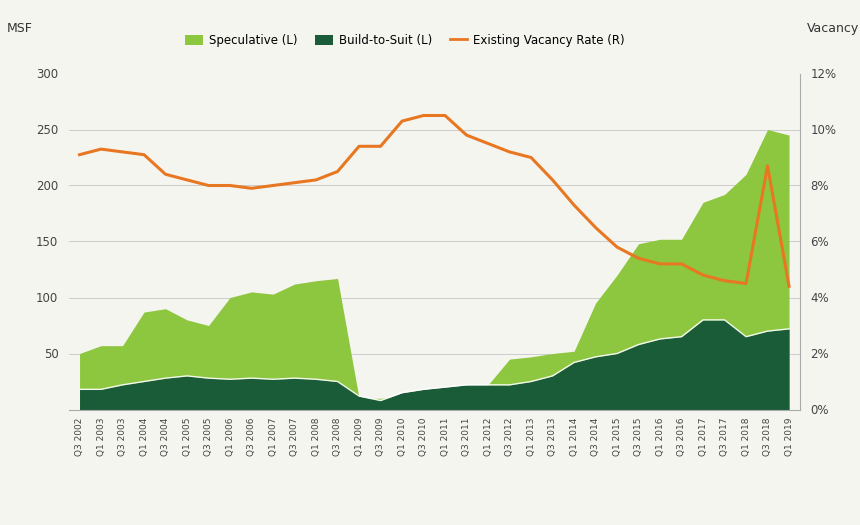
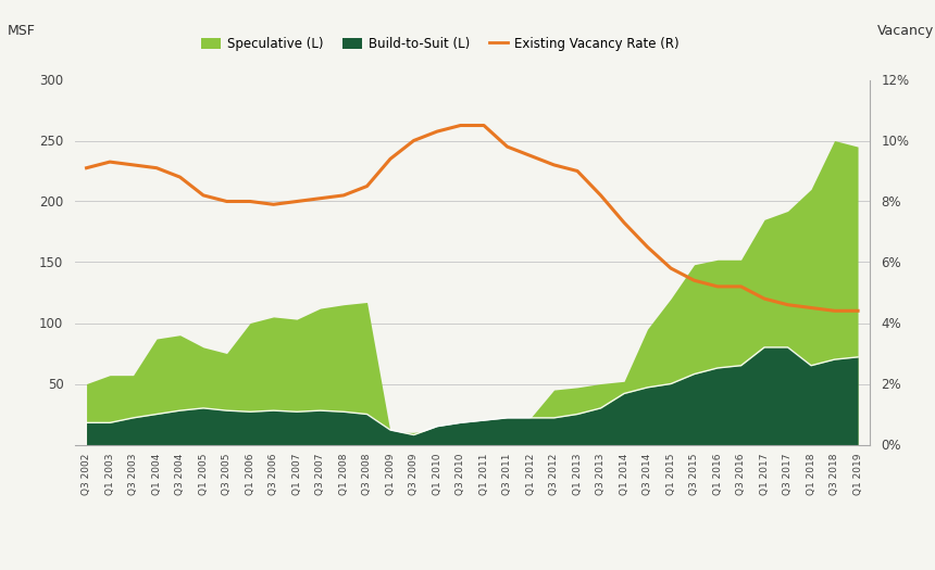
Existing Vacancy Rate (R)/Q3 2004: 8.4% -> 8.8%
Existing Vacancy Rate (R)/Q3 2009: 9.4% -> 10.0%
Existing Vacancy Rate (R)/Q3 2018: 8.7% -> 4.4%
